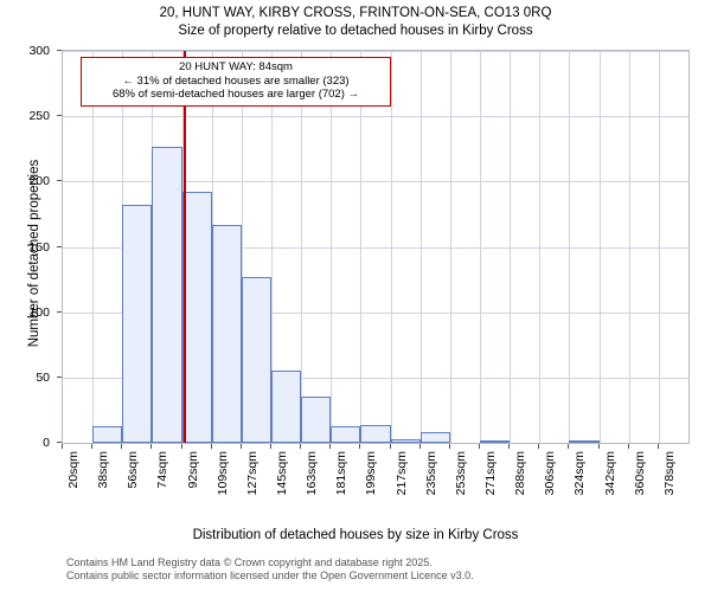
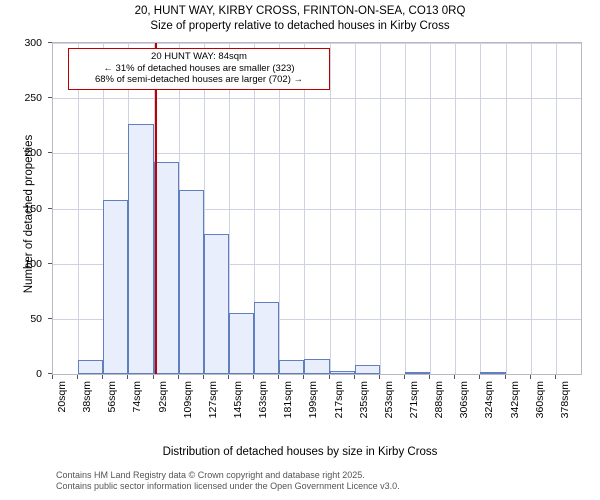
56sqm: 182 -> 158
163sqm: 35 -> 65
